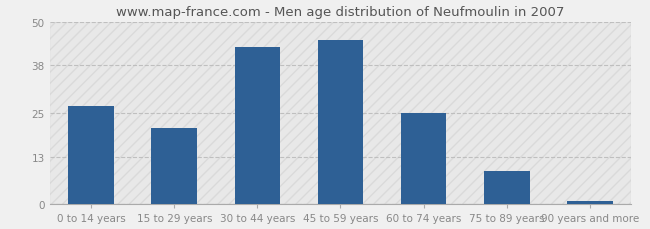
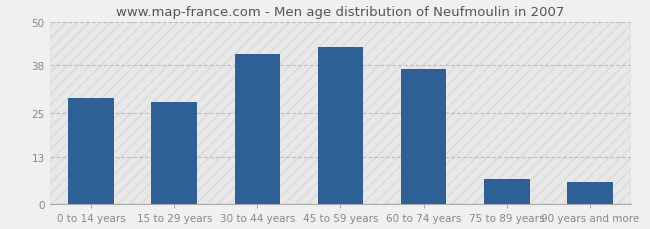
0 to 14 years: 27 -> 29
15 to 29 years: 21 -> 28
30 to 44 years: 43 -> 41
45 to 59 years: 45 -> 43
60 to 74 years: 25 -> 37
75 to 89 years: 9 -> 7
90 years and more: 1 -> 6
